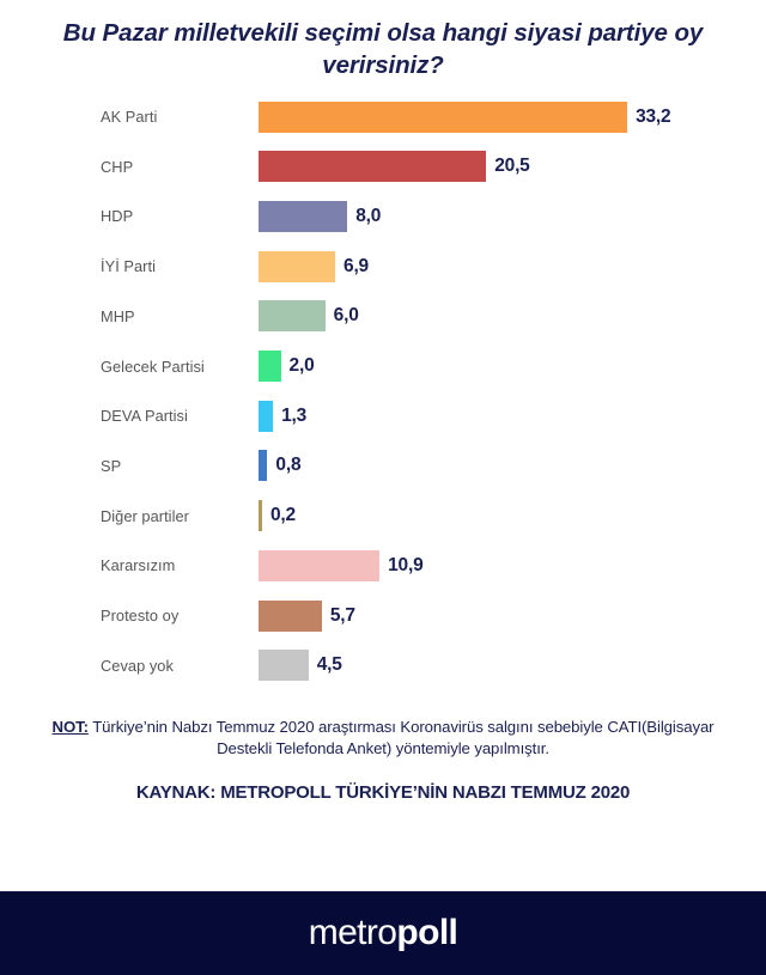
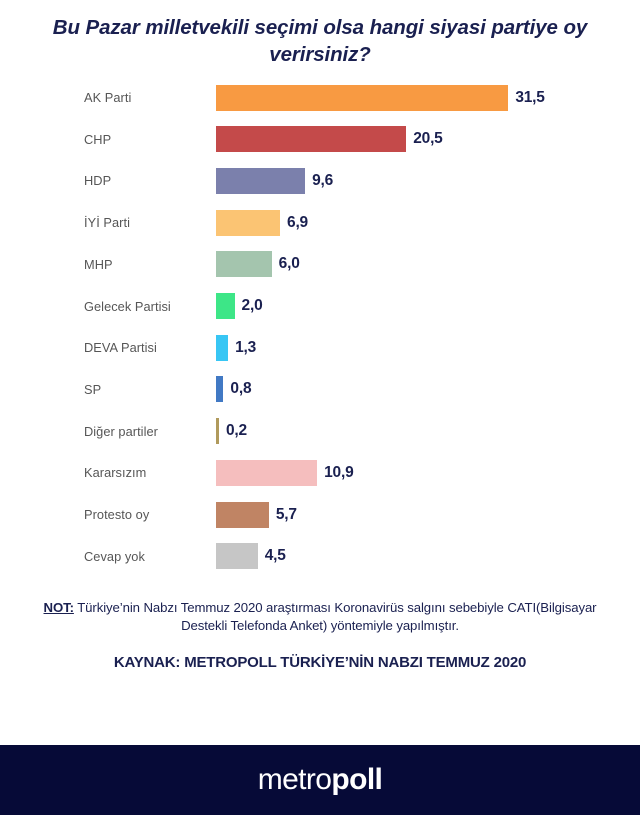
AK Parti: 33,2 -> 31,5
HDP: 8,0 -> 9,6
